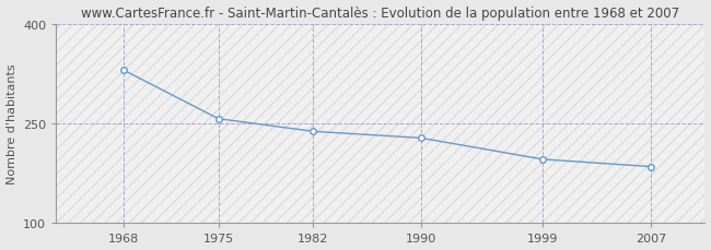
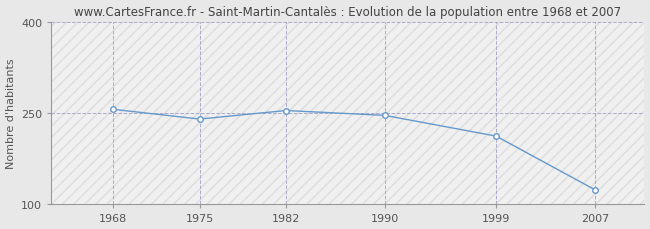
1968: 330 -> 256
1975: 257 -> 240
1982: 238 -> 254
1990: 228 -> 246
1999: 196 -> 212
2007: 185 -> 124
